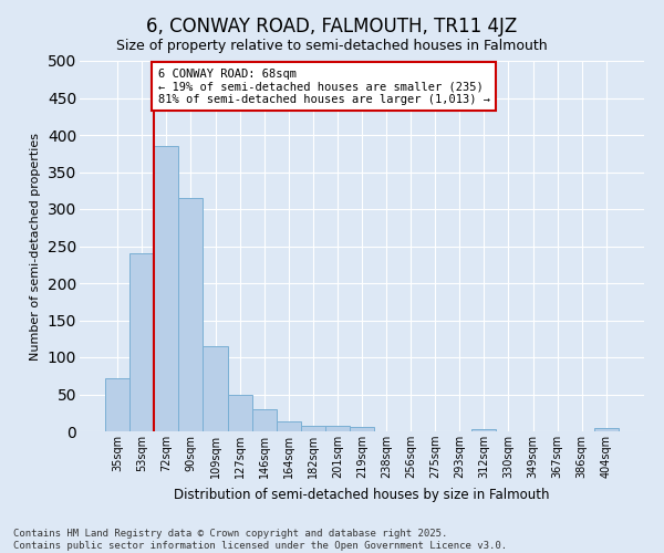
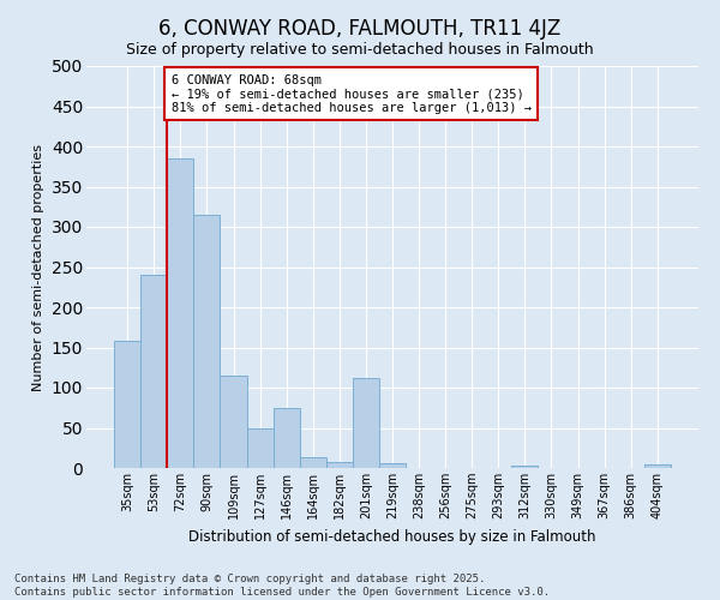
35sqm: 72 -> 158
146sqm: 30 -> 74
201sqm: 7 -> 112
